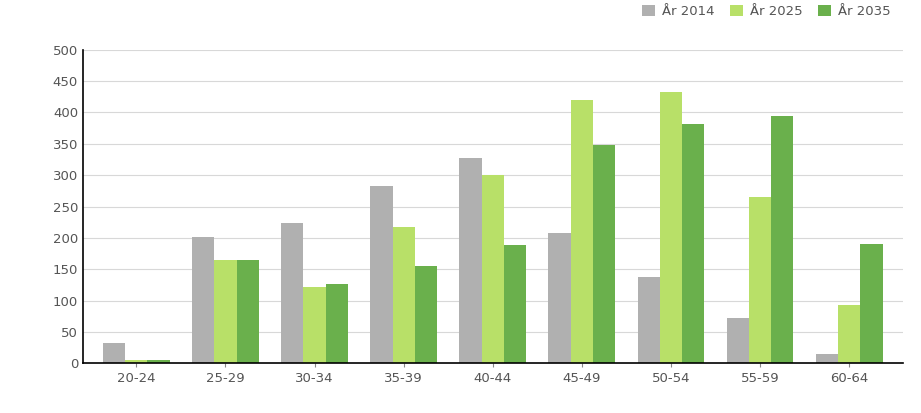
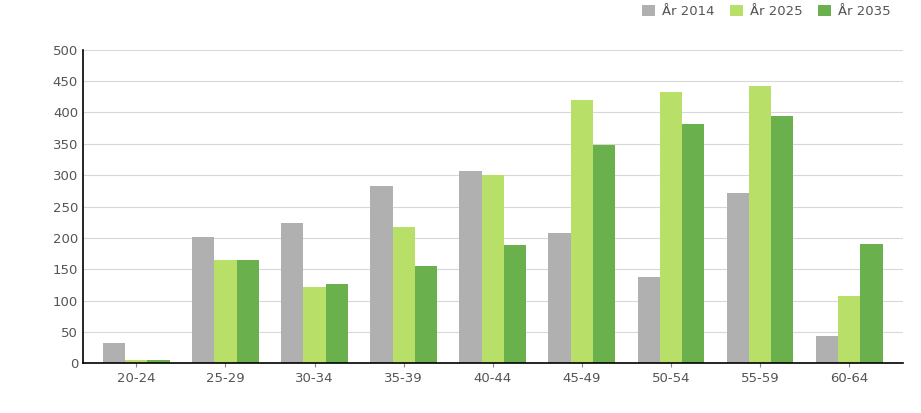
År 2014/40-44: 327 -> 306
År 2014/55-59: 73 -> 272
År 2025/55-59: 265 -> 442
År 2014/60-64: 15 -> 44
År 2025/60-64: 93 -> 108
